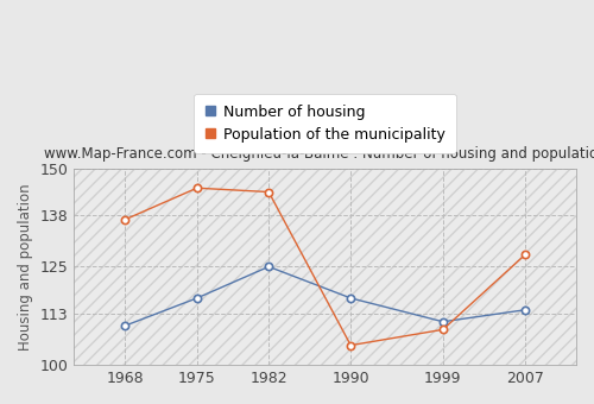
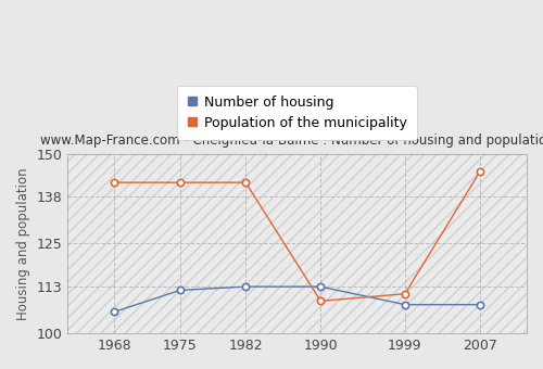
Number of housing/1968: 110 -> 106
Population of the municipality/1968: 137 -> 142
Number of housing/1975: 117 -> 112
Population of the municipality/1975: 145 -> 142
Number of housing/1982: 125 -> 113
Population of the municipality/1982: 144 -> 142
Number of housing/1990: 117 -> 113
Population of the municipality/1990: 105 -> 109
Number of housing/1999: 111 -> 108
Population of the municipality/1999: 109 -> 111
Number of housing/2007: 114 -> 108
Population of the municipality/2007: 128 -> 145
